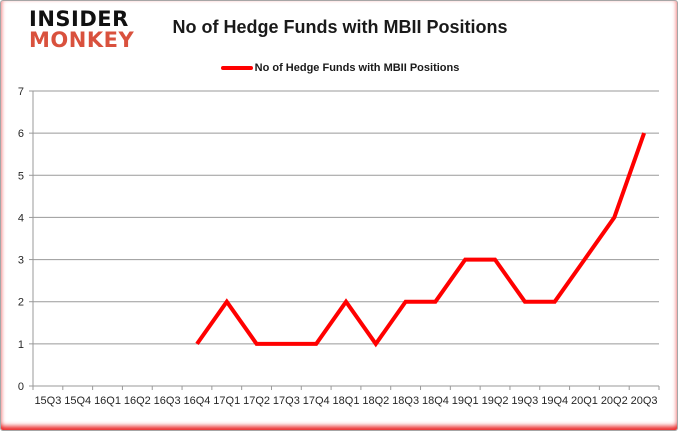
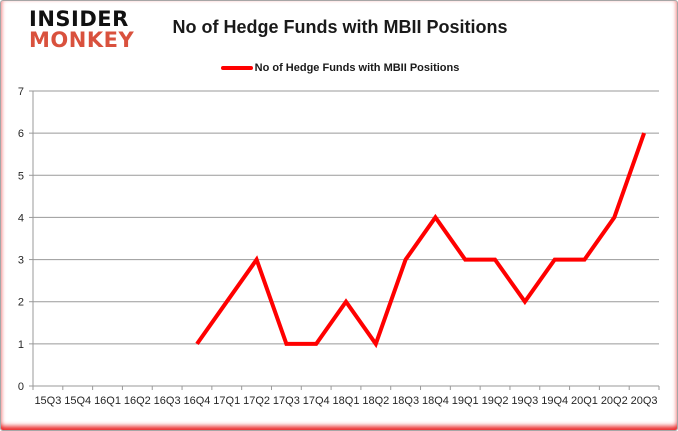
17Q2: 1 -> 3
18Q3: 2 -> 3
18Q4: 2 -> 4
19Q4: 2 -> 3
